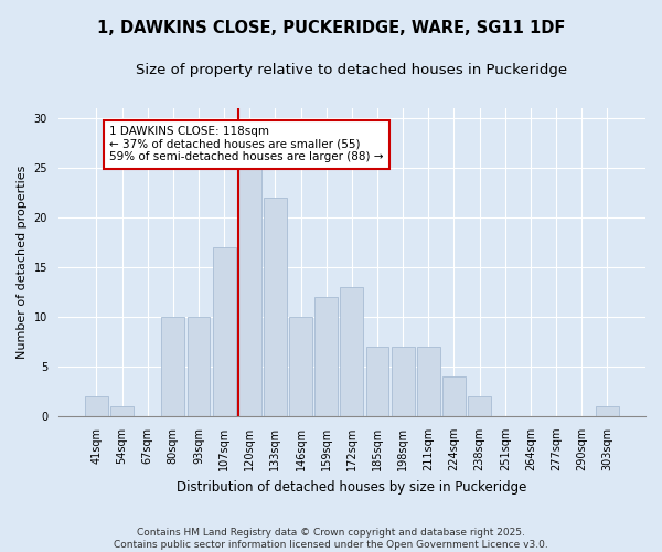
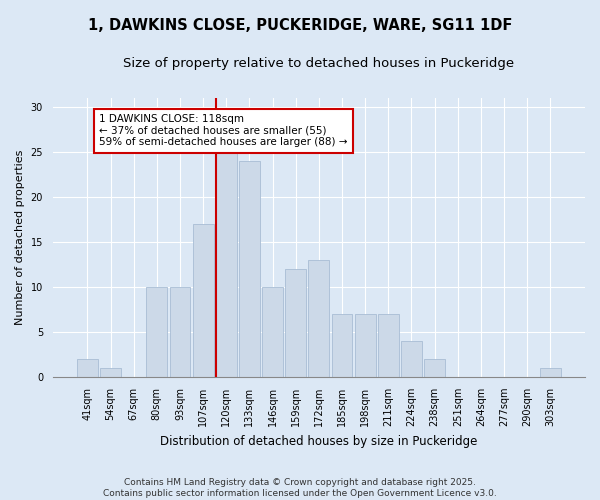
133sqm: 22 -> 24
